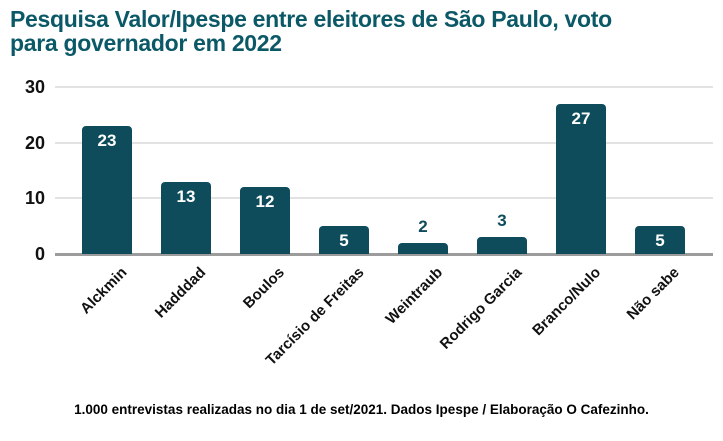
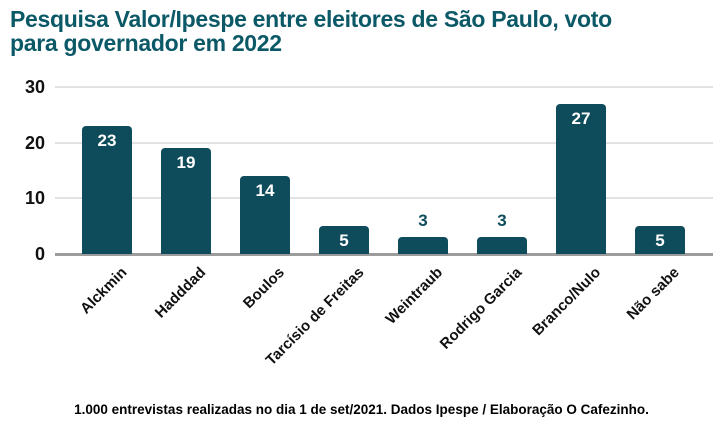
Hadddad: 13 -> 19
Boulos: 12 -> 14
Weintraub: 2 -> 3
